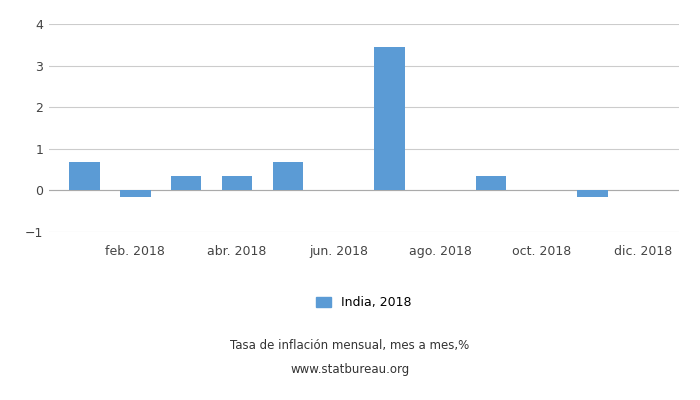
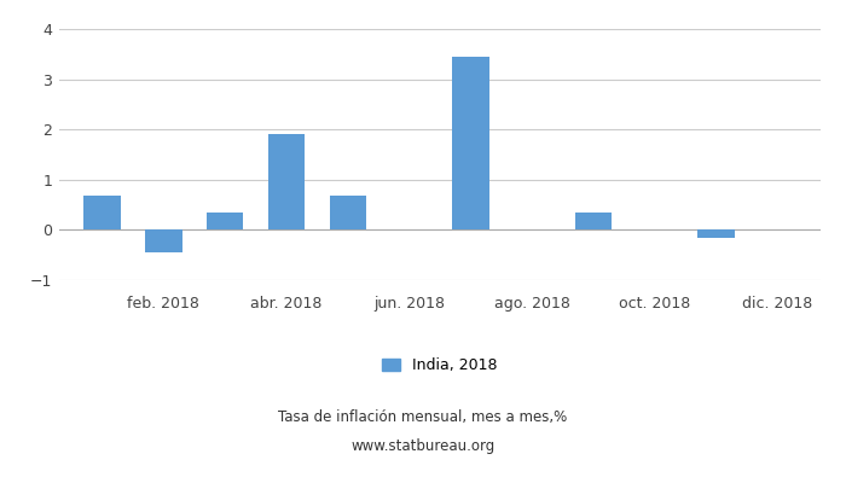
feb. 2018: -0.15 -> -0.45
abr. 2018: 0.35 -> 1.90
